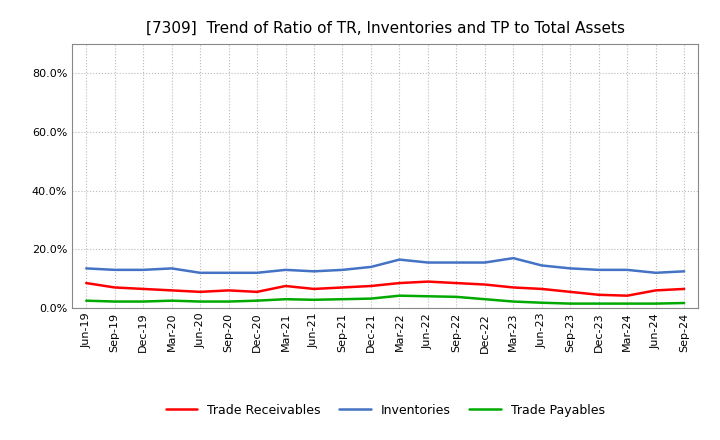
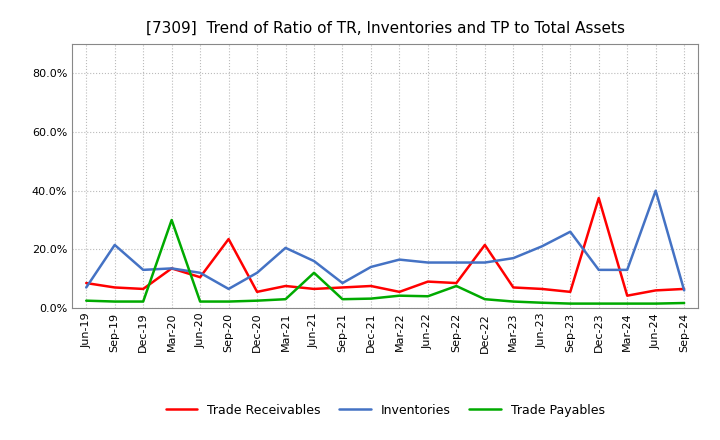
Inventories/Jun-19: 13.5% -> 7.0%
Inventories/Sep-19: 13.0% -> 21.5%
Trade Receivables/Mar-20: 6.0% -> 13.5%
Trade Payables/Mar-20: 2.5% -> 30.0%
Trade Receivables/Jun-20: 5.5% -> 10.5%
Trade Receivables/Sep-20: 6.0% -> 23.5%
Inventories/Sep-20: 12.0% -> 6.5%
Inventories/Mar-21: 13.0% -> 20.5%
Inventories/Jun-21: 12.5% -> 16.0%
Trade Payables/Jun-21: 2.8% -> 12.0%
Inventories/Sep-21: 13.0% -> 8.5%
Trade Receivables/Mar-22: 8.5% -> 5.5%
Trade Payables/Sep-22: 3.8% -> 7.5%
Trade Receivables/Dec-22: 8.0% -> 21.5%
Inventories/Jun-23: 14.5% -> 21.0%
Inventories/Sep-23: 13.5% -> 26.0%
Trade Receivables/Dec-23: 4.5% -> 37.5%
Inventories/Jun-24: 12.0% -> 40.0%
Inventories/Sep-24: 12.5% -> 6.0%
